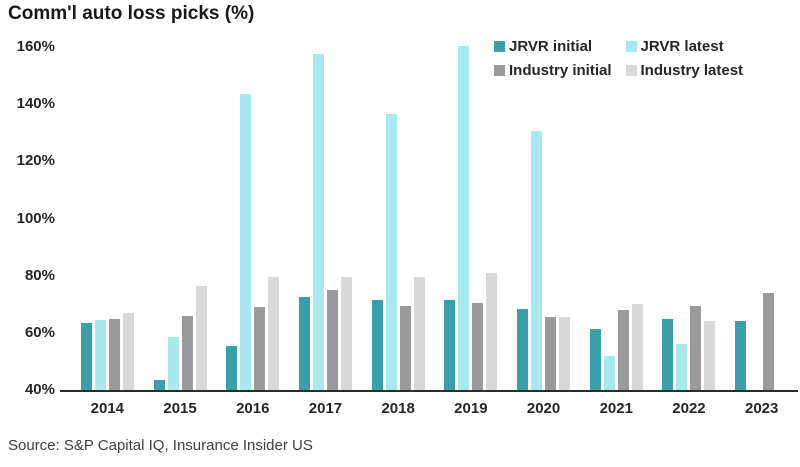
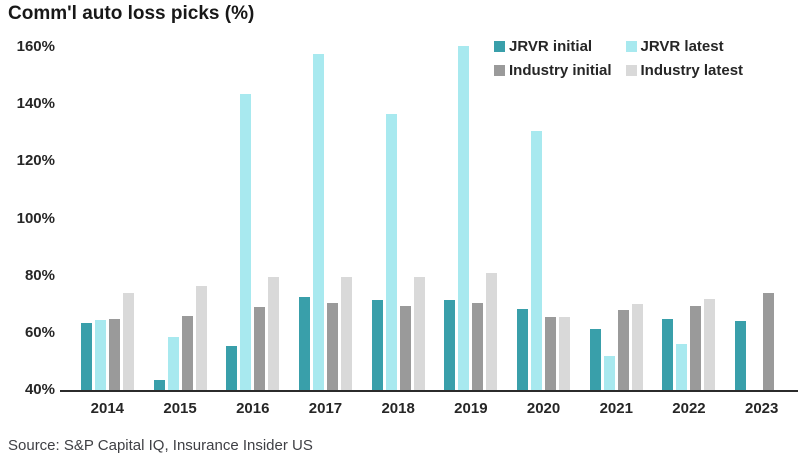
Industry latest/2014: 67% -> 74%
Industry initial/2017: 75% -> 70%
Industry latest/2022: 64% -> 72%
